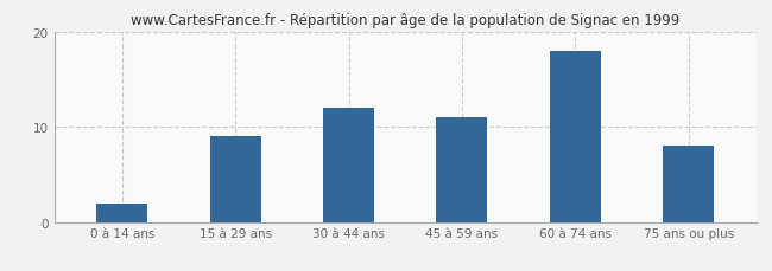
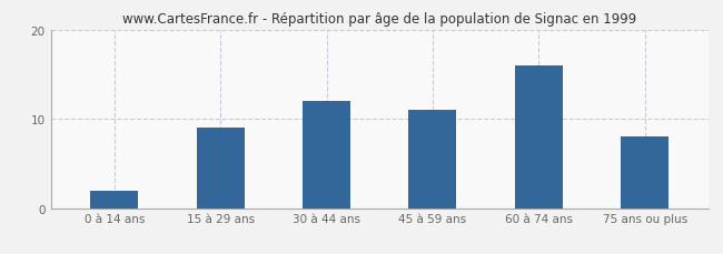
60 à 74 ans: 18 -> 16
